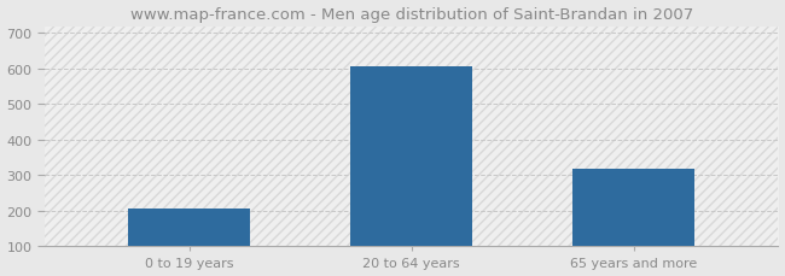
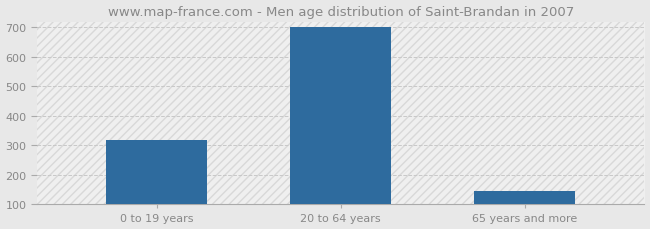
0 to 19 years: 205 -> 320
20 to 64 years: 605 -> 700
65 years and more: 320 -> 145
